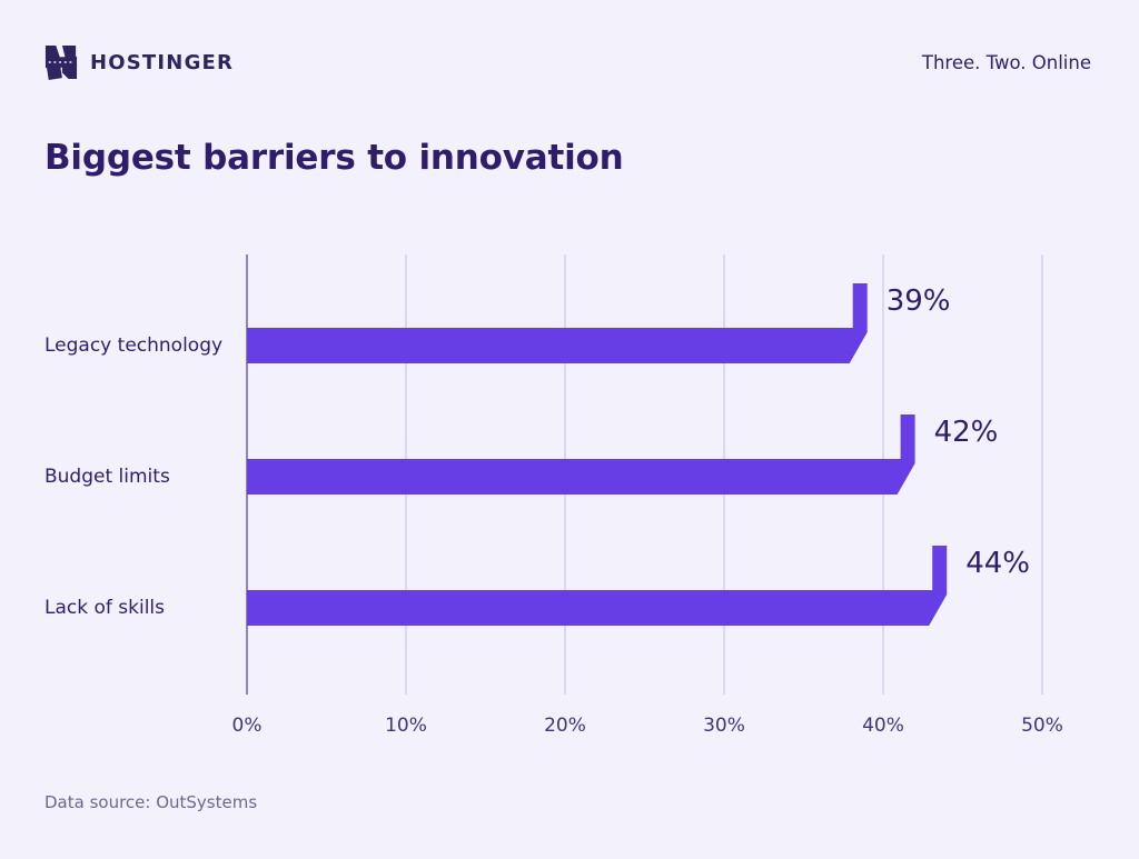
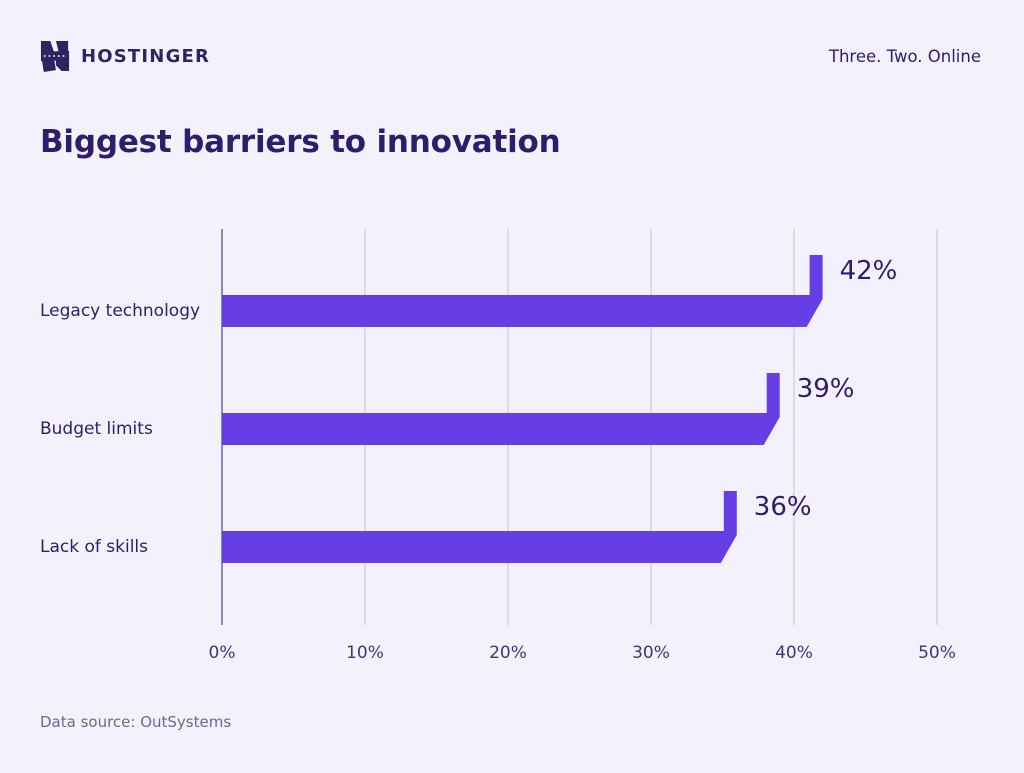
Legacy technology: 39% -> 42%
Budget limits: 42% -> 39%
Lack of skills: 44% -> 36%
